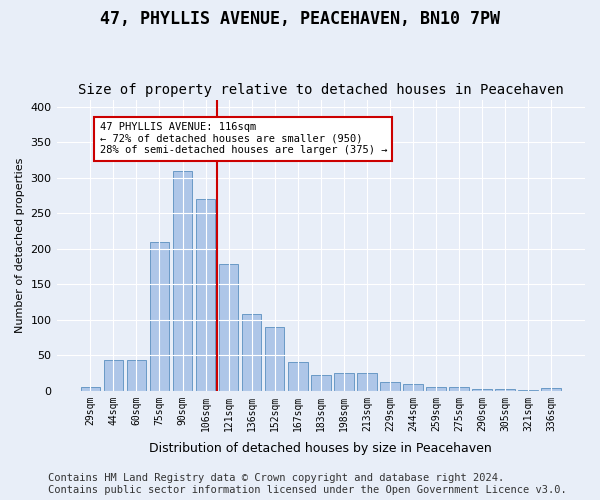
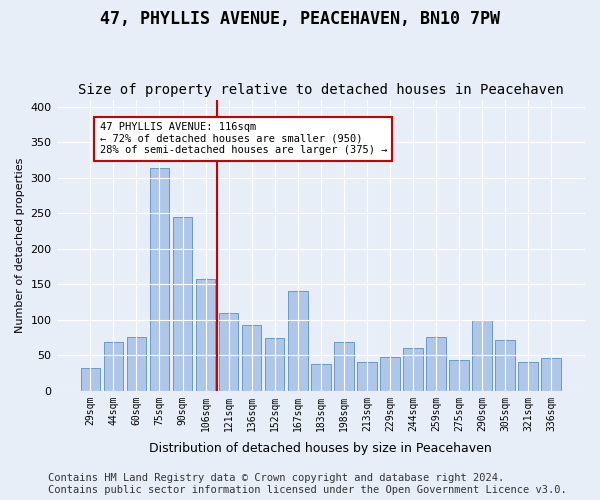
29sqm: 5 -> 32
44sqm: 43 -> 68
60sqm: 43 -> 76
75sqm: 210 -> 314
90sqm: 310 -> 244
106sqm: 270 -> 158
121sqm: 178 -> 110
136sqm: 108 -> 92
152sqm: 90 -> 74
167sqm: 40 -> 140
183sqm: 22 -> 38
198sqm: 25 -> 68
213sqm: 25 -> 40
229sqm: 13 -> 48
244sqm: 10 -> 60
259sqm: 5 -> 76
275sqm: 5 -> 44
290sqm: 3 -> 100
305sqm: 2 -> 72
321sqm: 1 -> 40
336sqm: 4 -> 46
